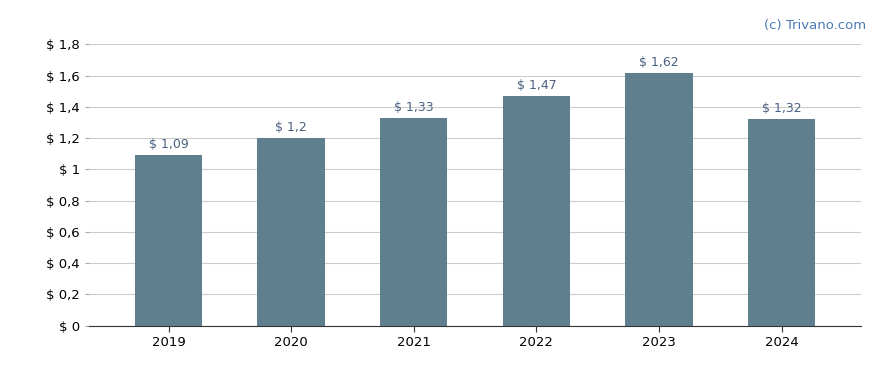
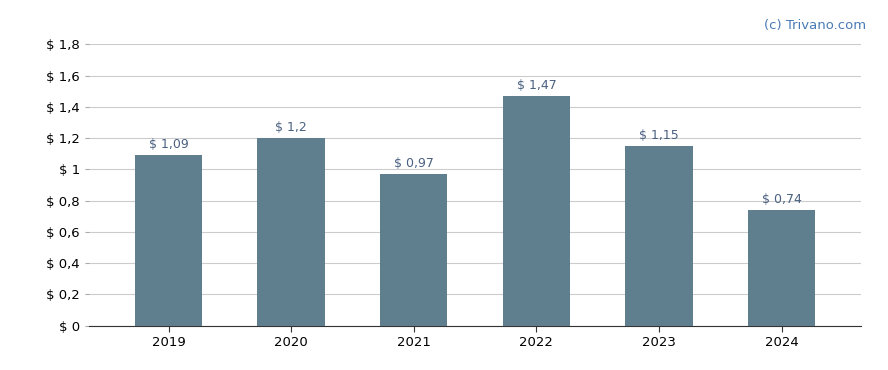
2021: 1,33 -> 0,97
2023: 1,62 -> 1,15
2024: 1,32 -> 0,74
